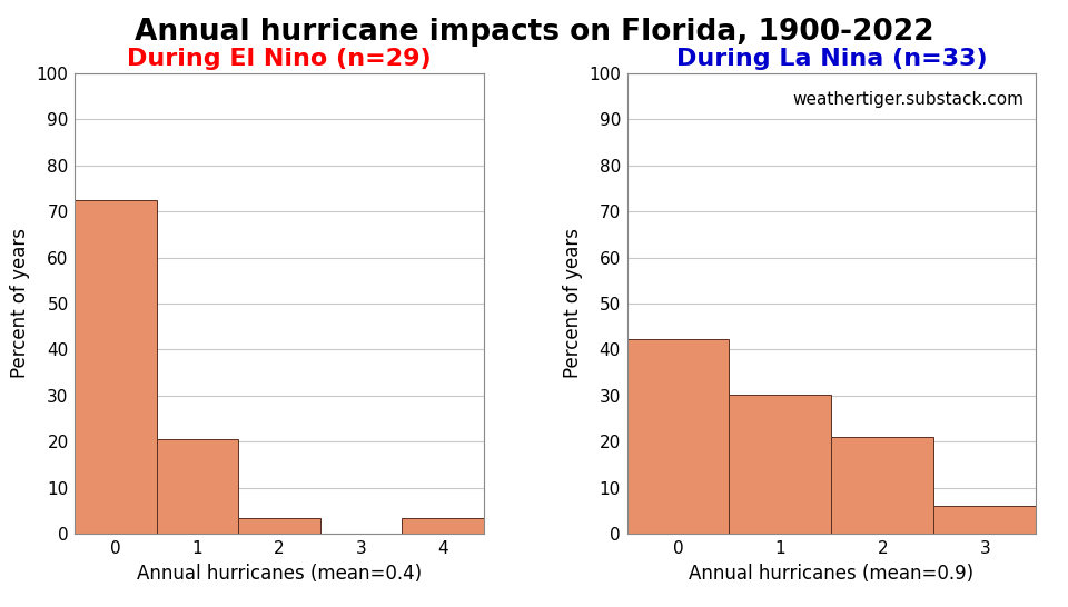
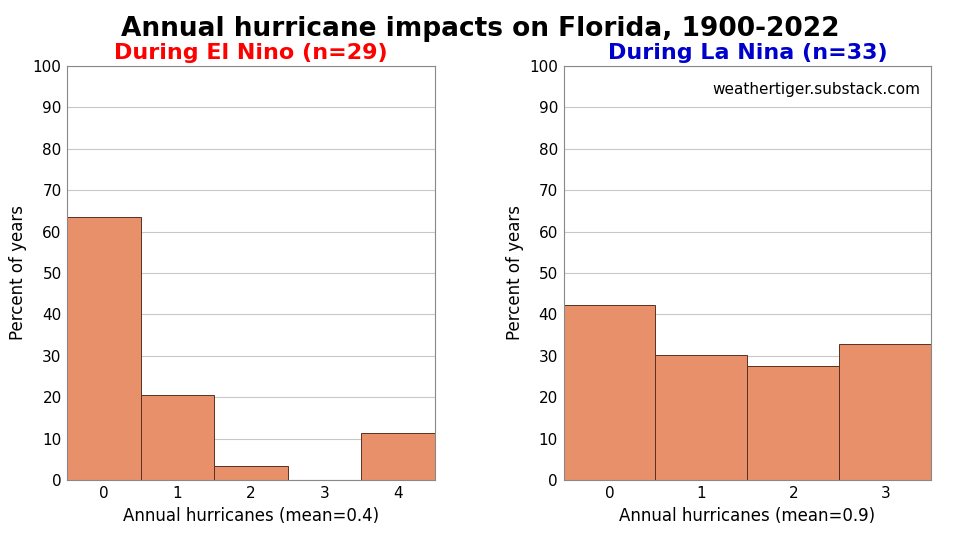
During El Nino (n=29)/0: 72.4 -> 63.5
During El Nino (n=29)/4: 3.4 -> 11.5
During La Nina (n=33)/2: 21.2 -> 27.5
During La Nina (n=33)/3: 6.1 -> 33.0
